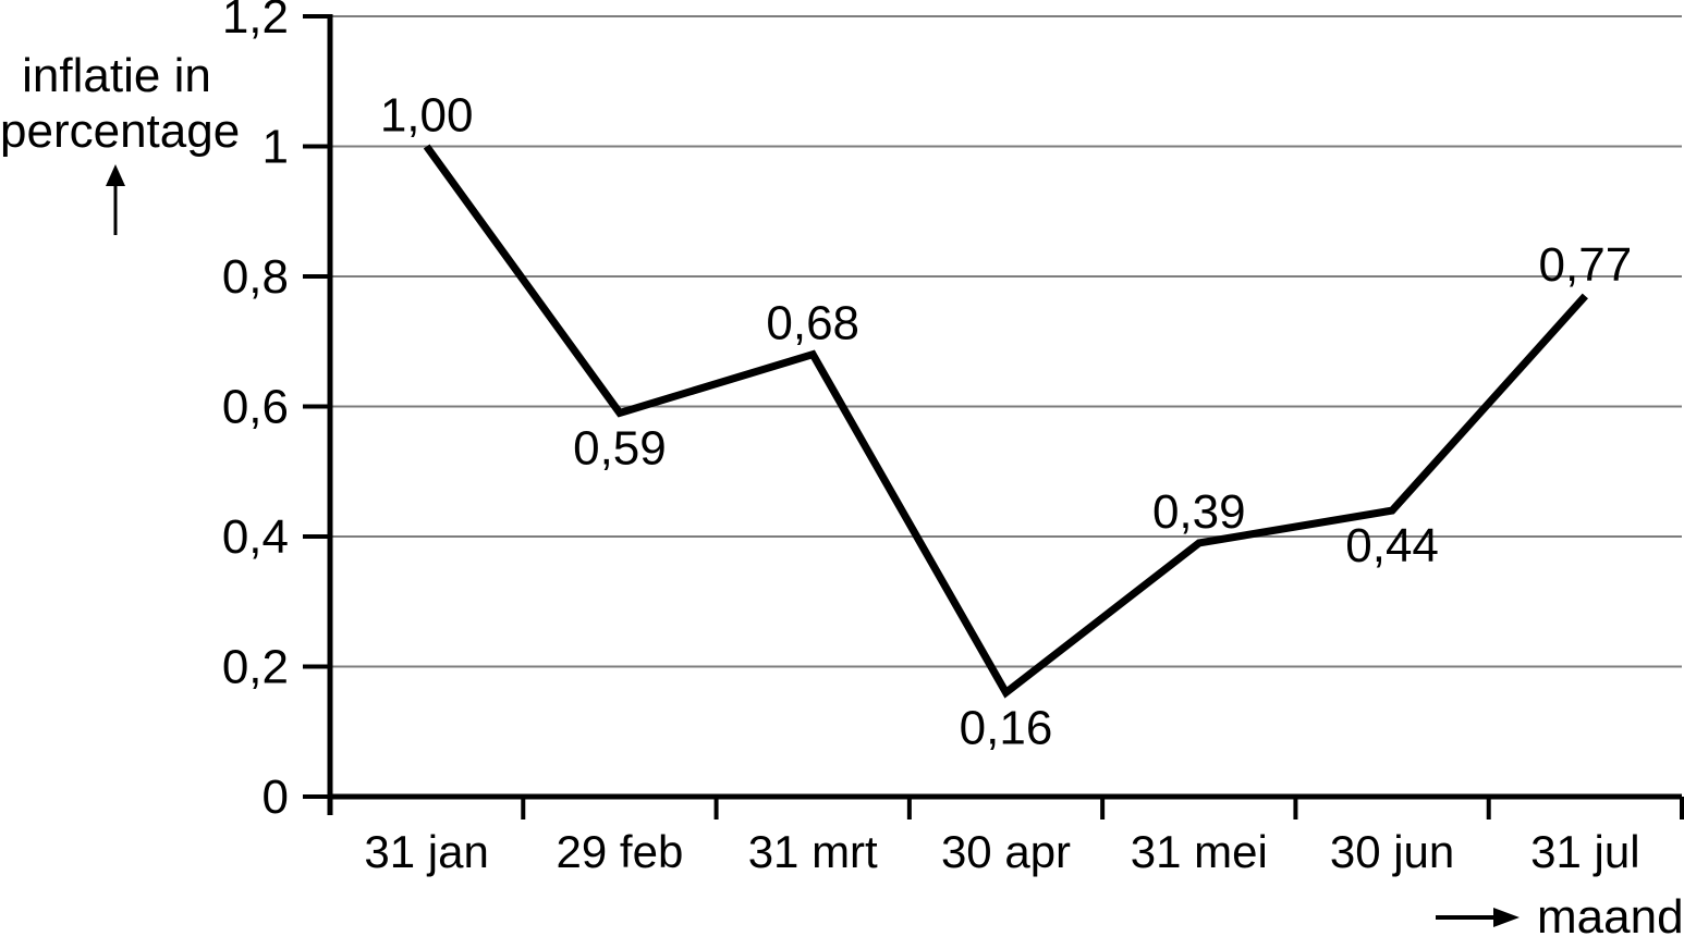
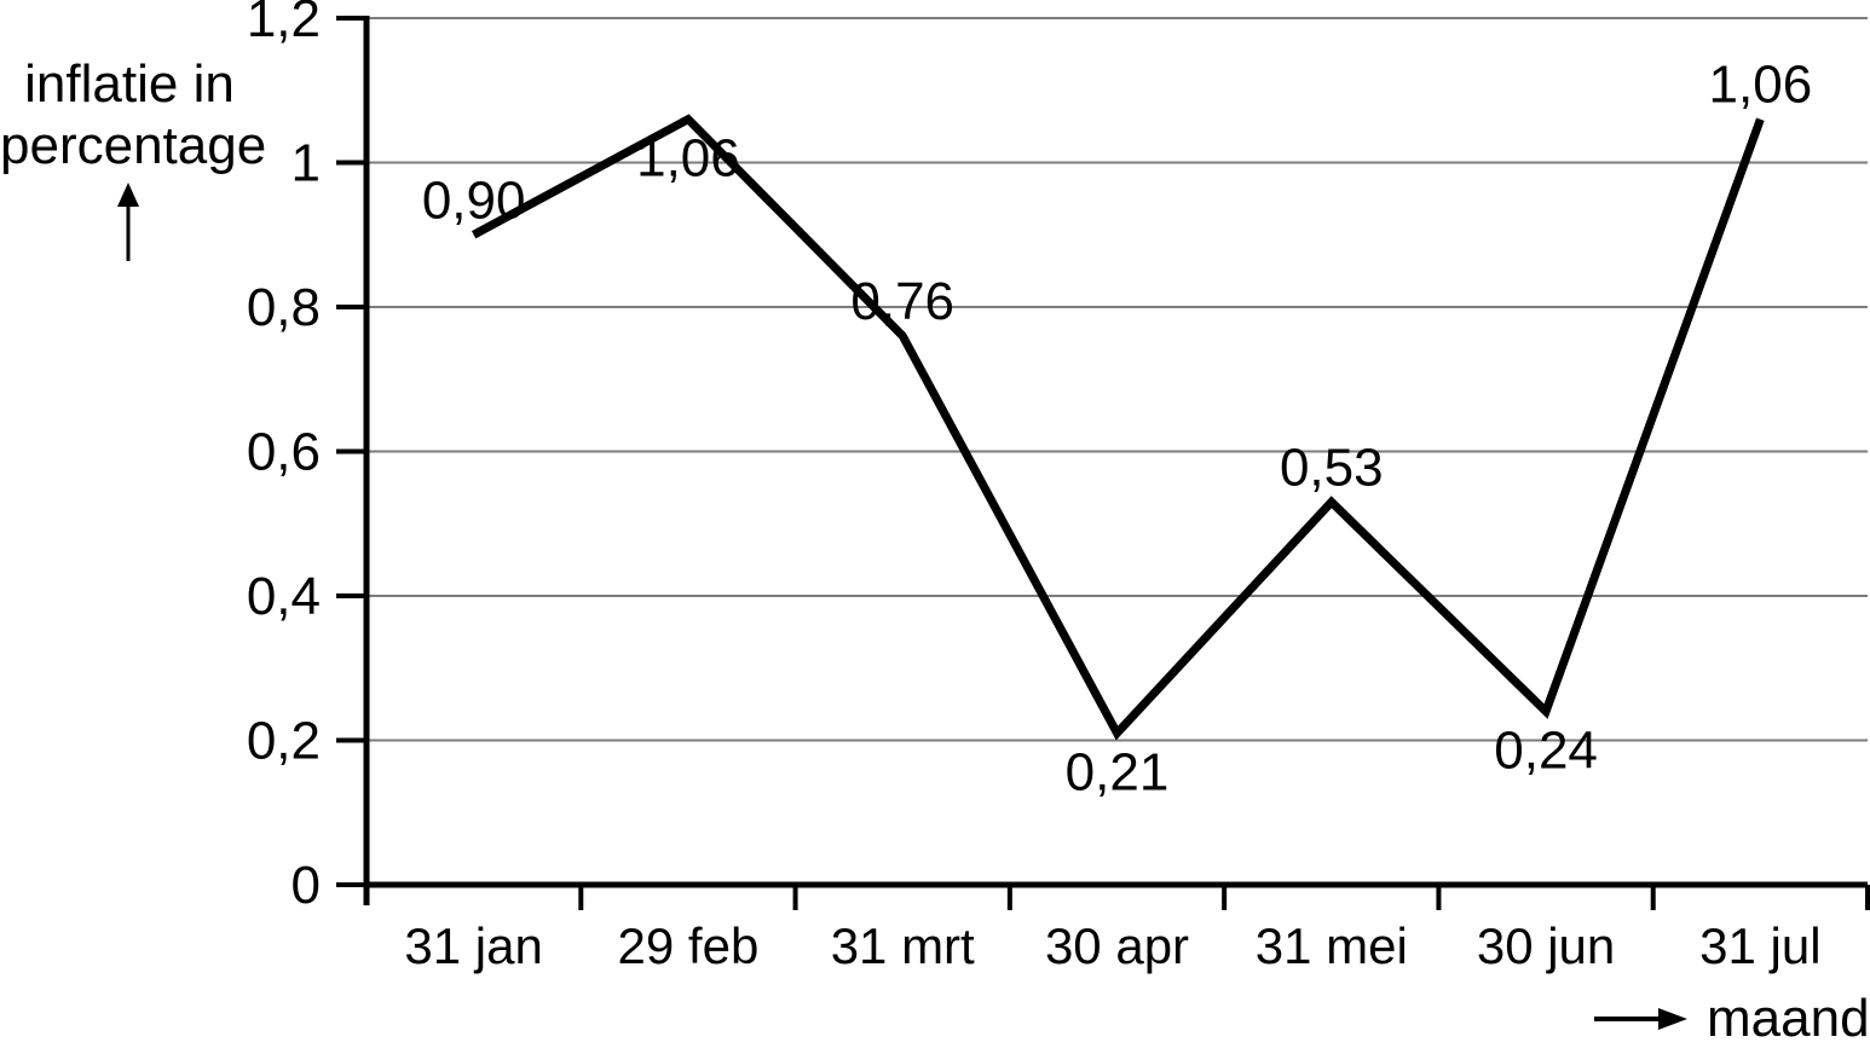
31 jan: 1,00 -> 0,90
29 feb: 0,59 -> 1,06
31 mrt: 0,68 -> 0,76
30 apr: 0,16 -> 0,21
31 mei: 0,39 -> 0,53
30 jun: 0,44 -> 0,24
31 jul: 0,77 -> 1,06
